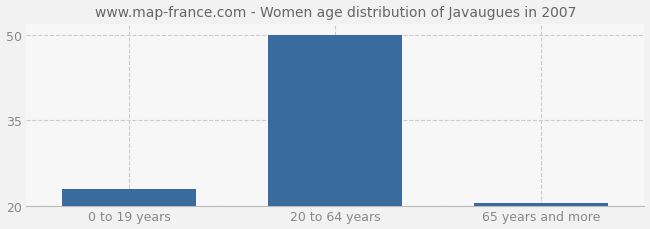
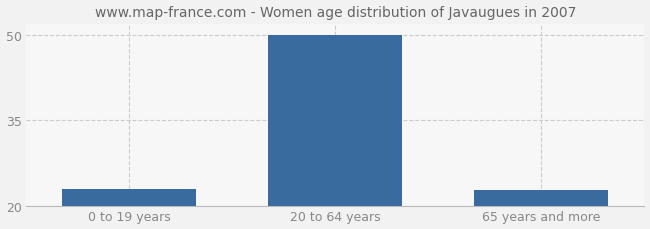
65 years and more: 20.5 -> 22.8
